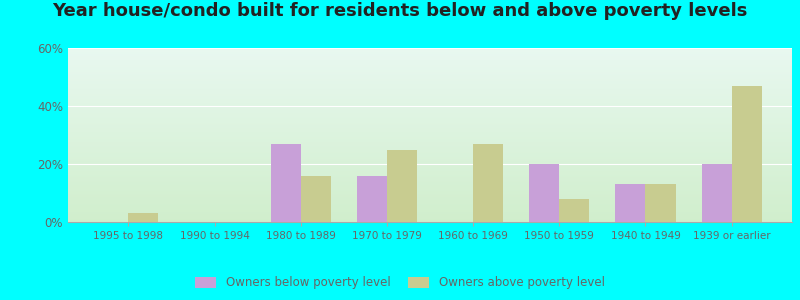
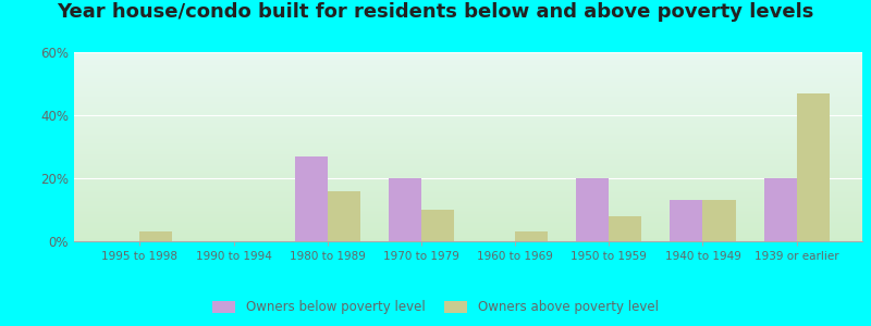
Owners below poverty level/1970 to 1979: 16% -> 20%
Owners above poverty level/1970 to 1979: 25% -> 10%
Owners above poverty level/1960 to 1969: 27% -> 3%
